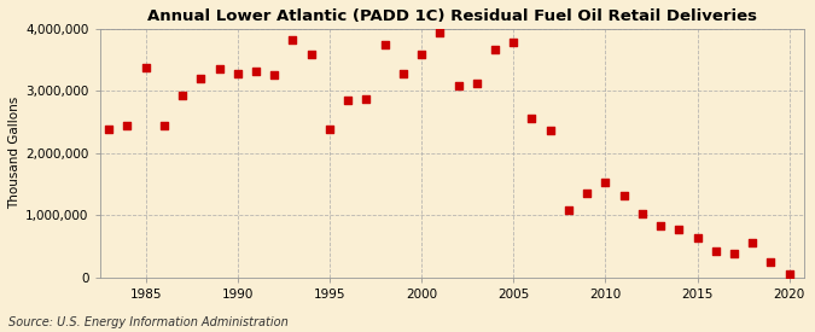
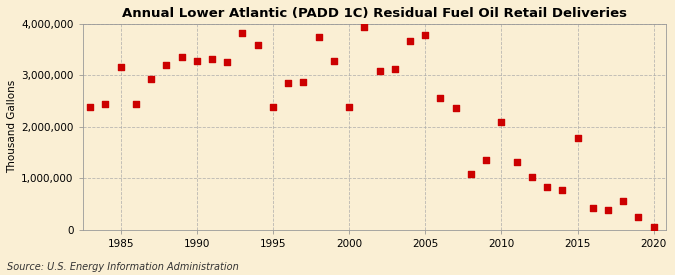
1985: 3,370,000 -> 3,160,000
2000: 3,590,000 -> 2,380,000
2010: 1,530,000 -> 2,100,000
2015: 630,000 -> 1,780,000
